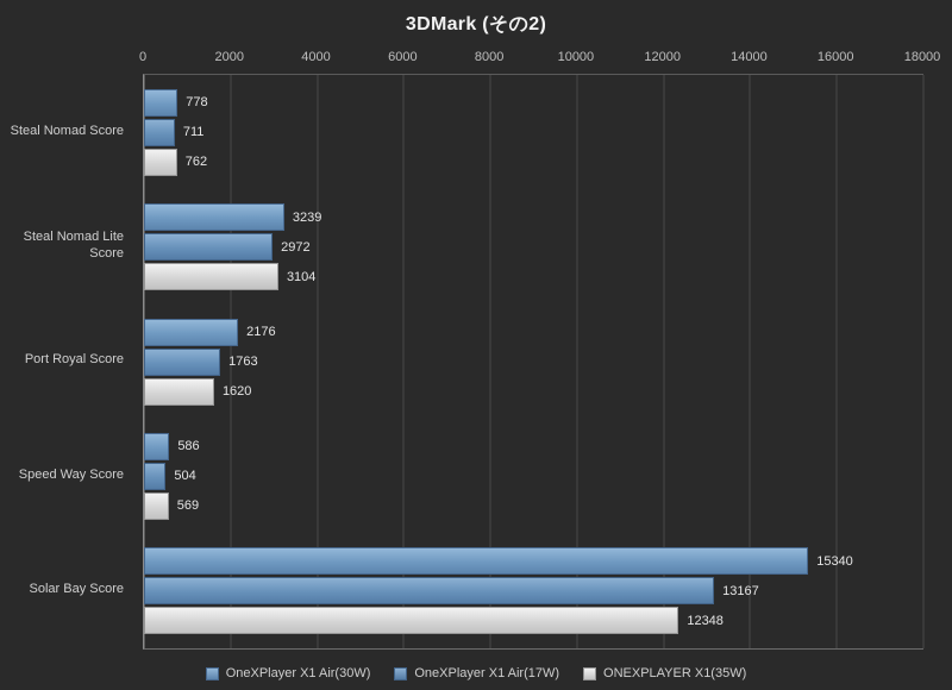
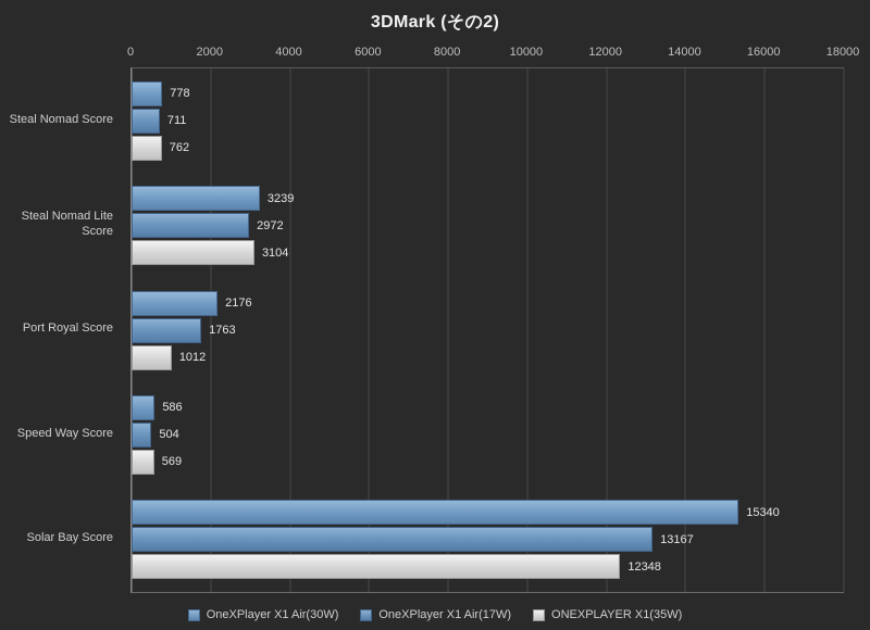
ONEXPLAYER X1(35W)/Port Royal Score: 1620 -> 1012
